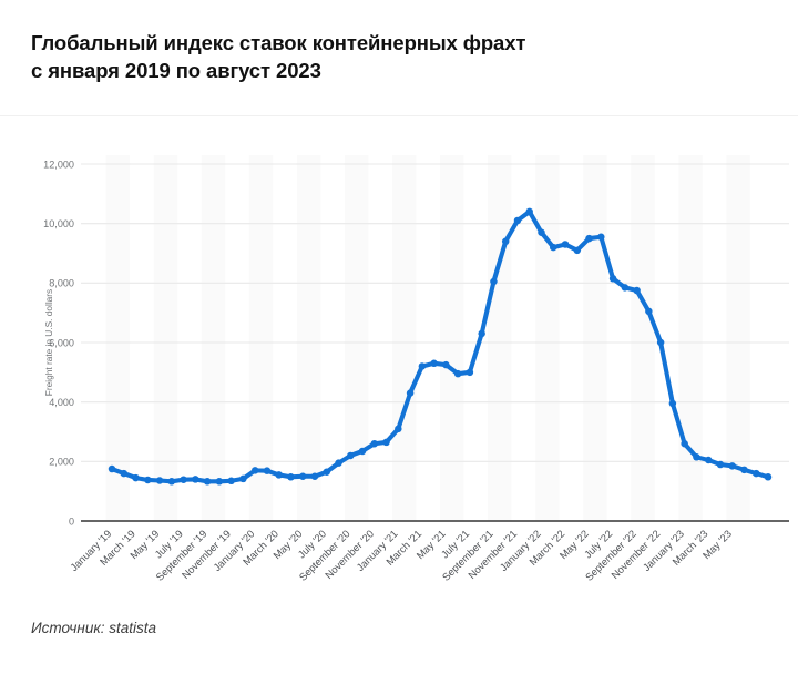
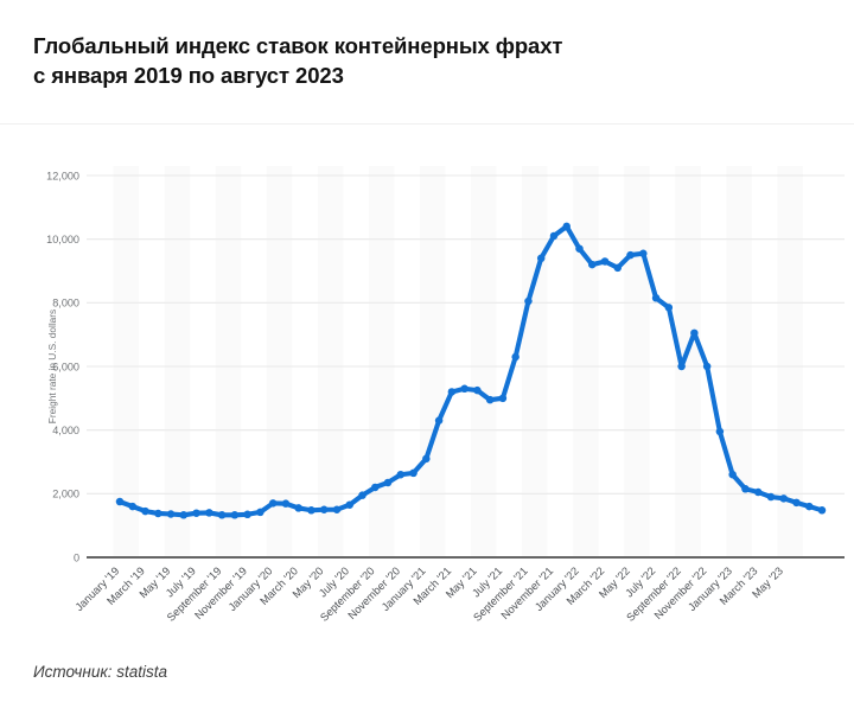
September '22: 7800 -> 6000
